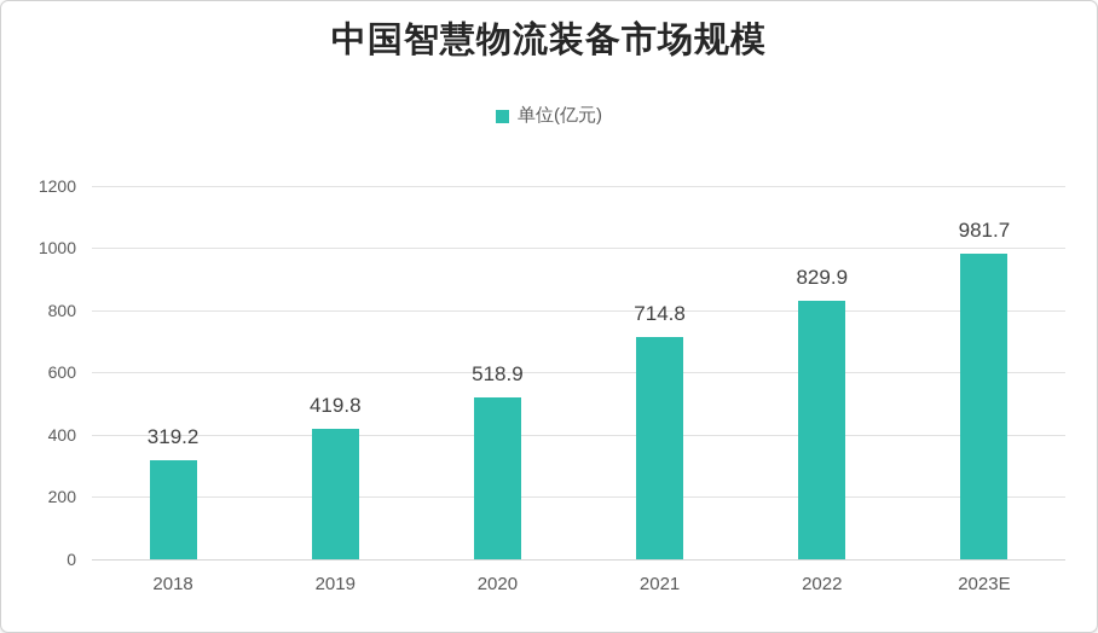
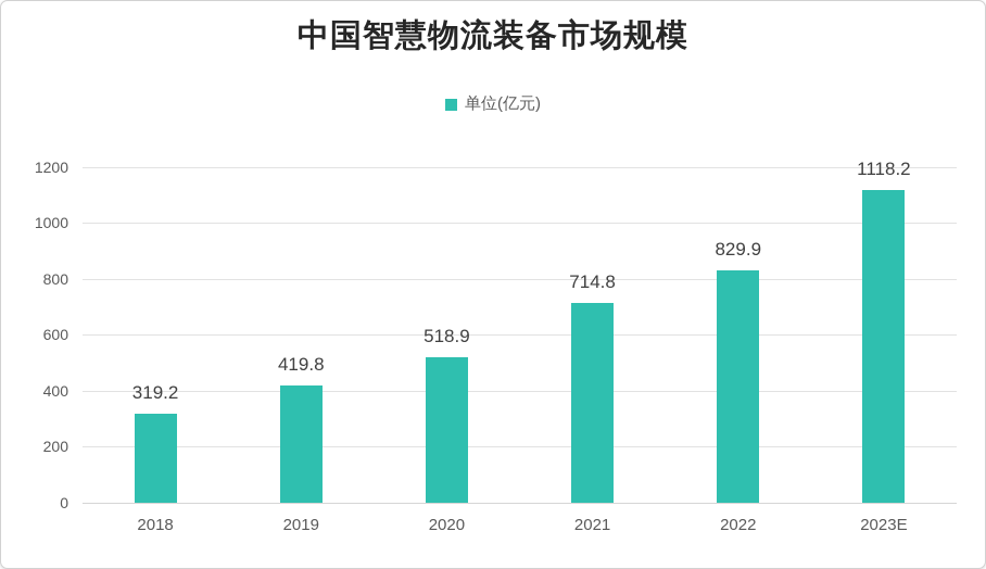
2023E: 981.7 -> 1118.2
